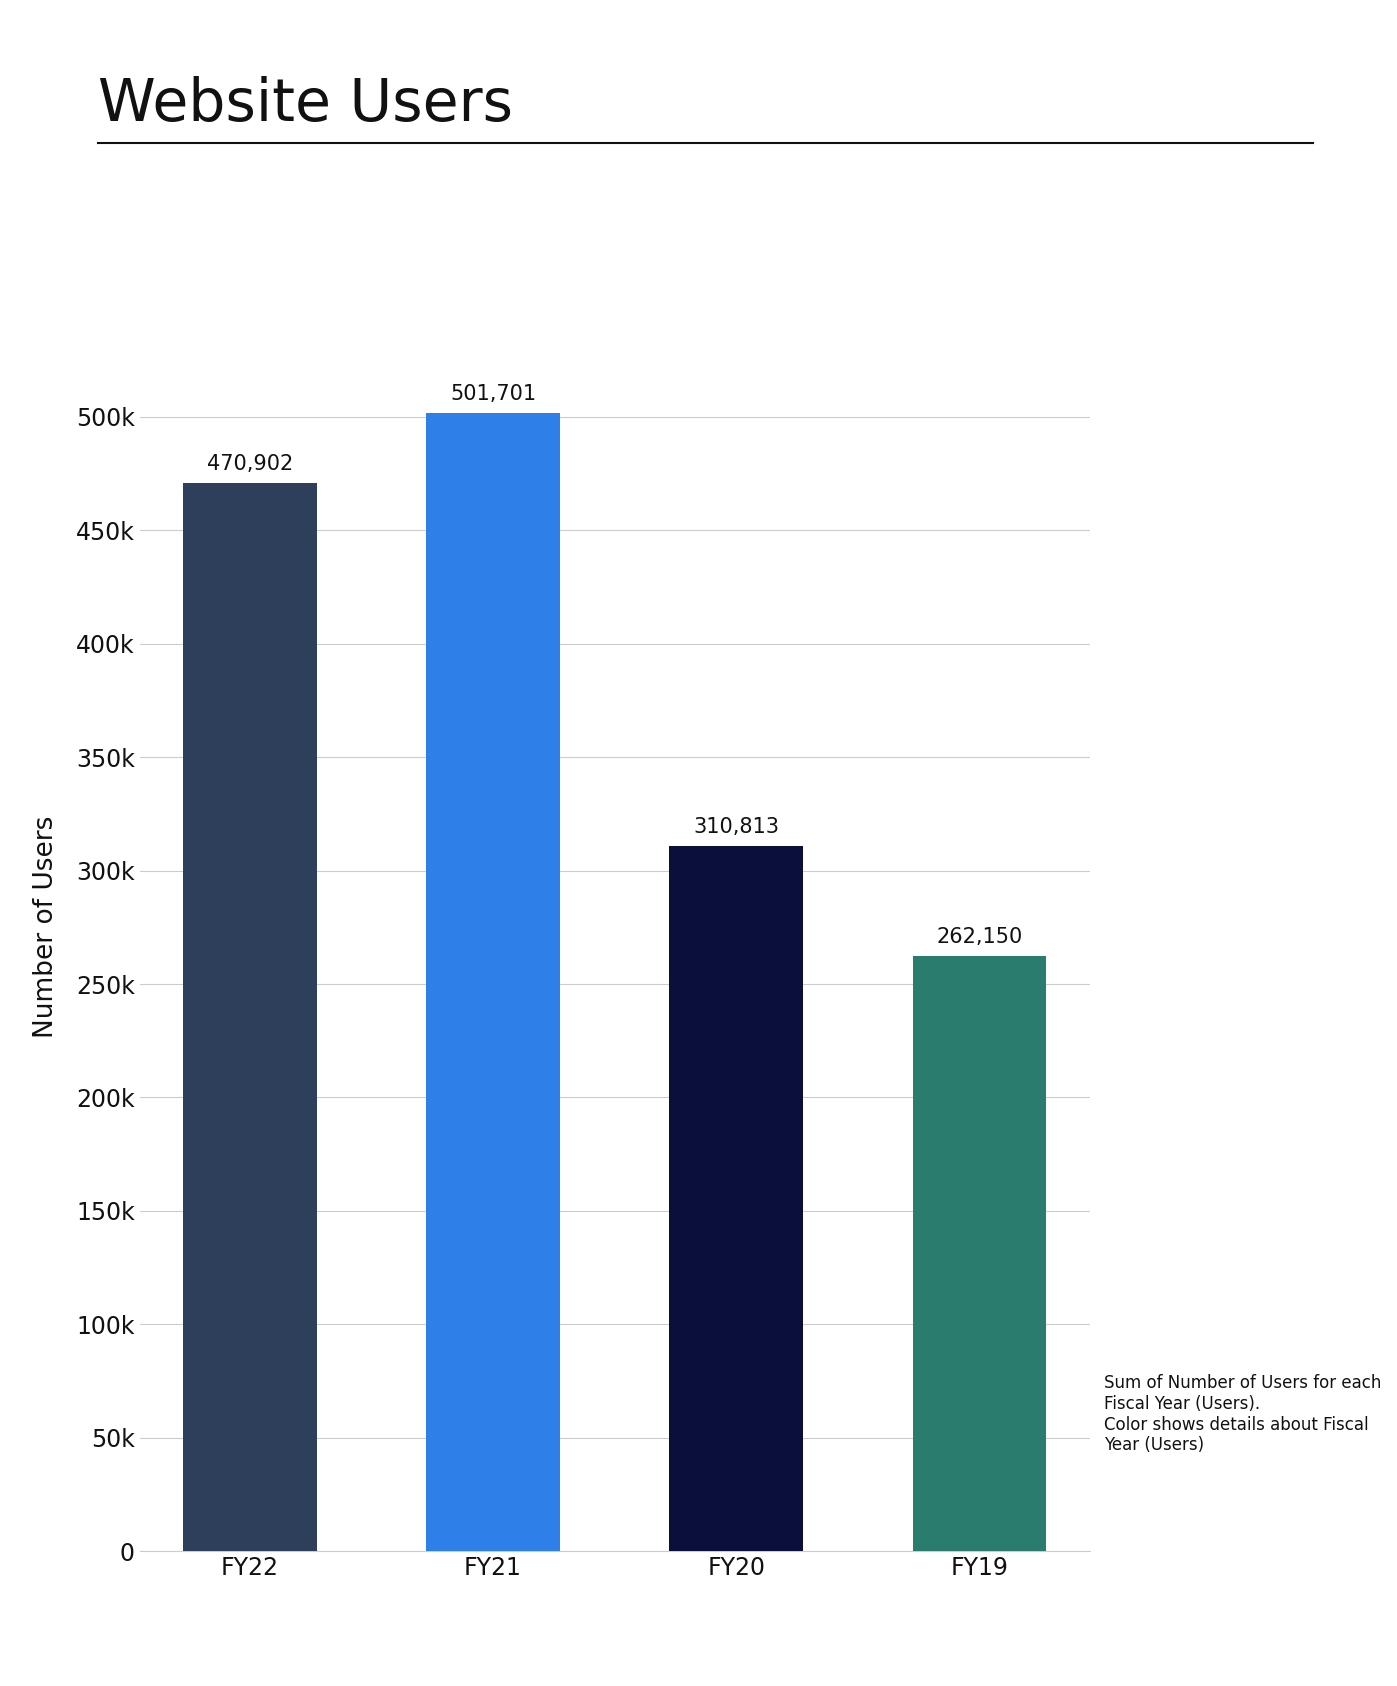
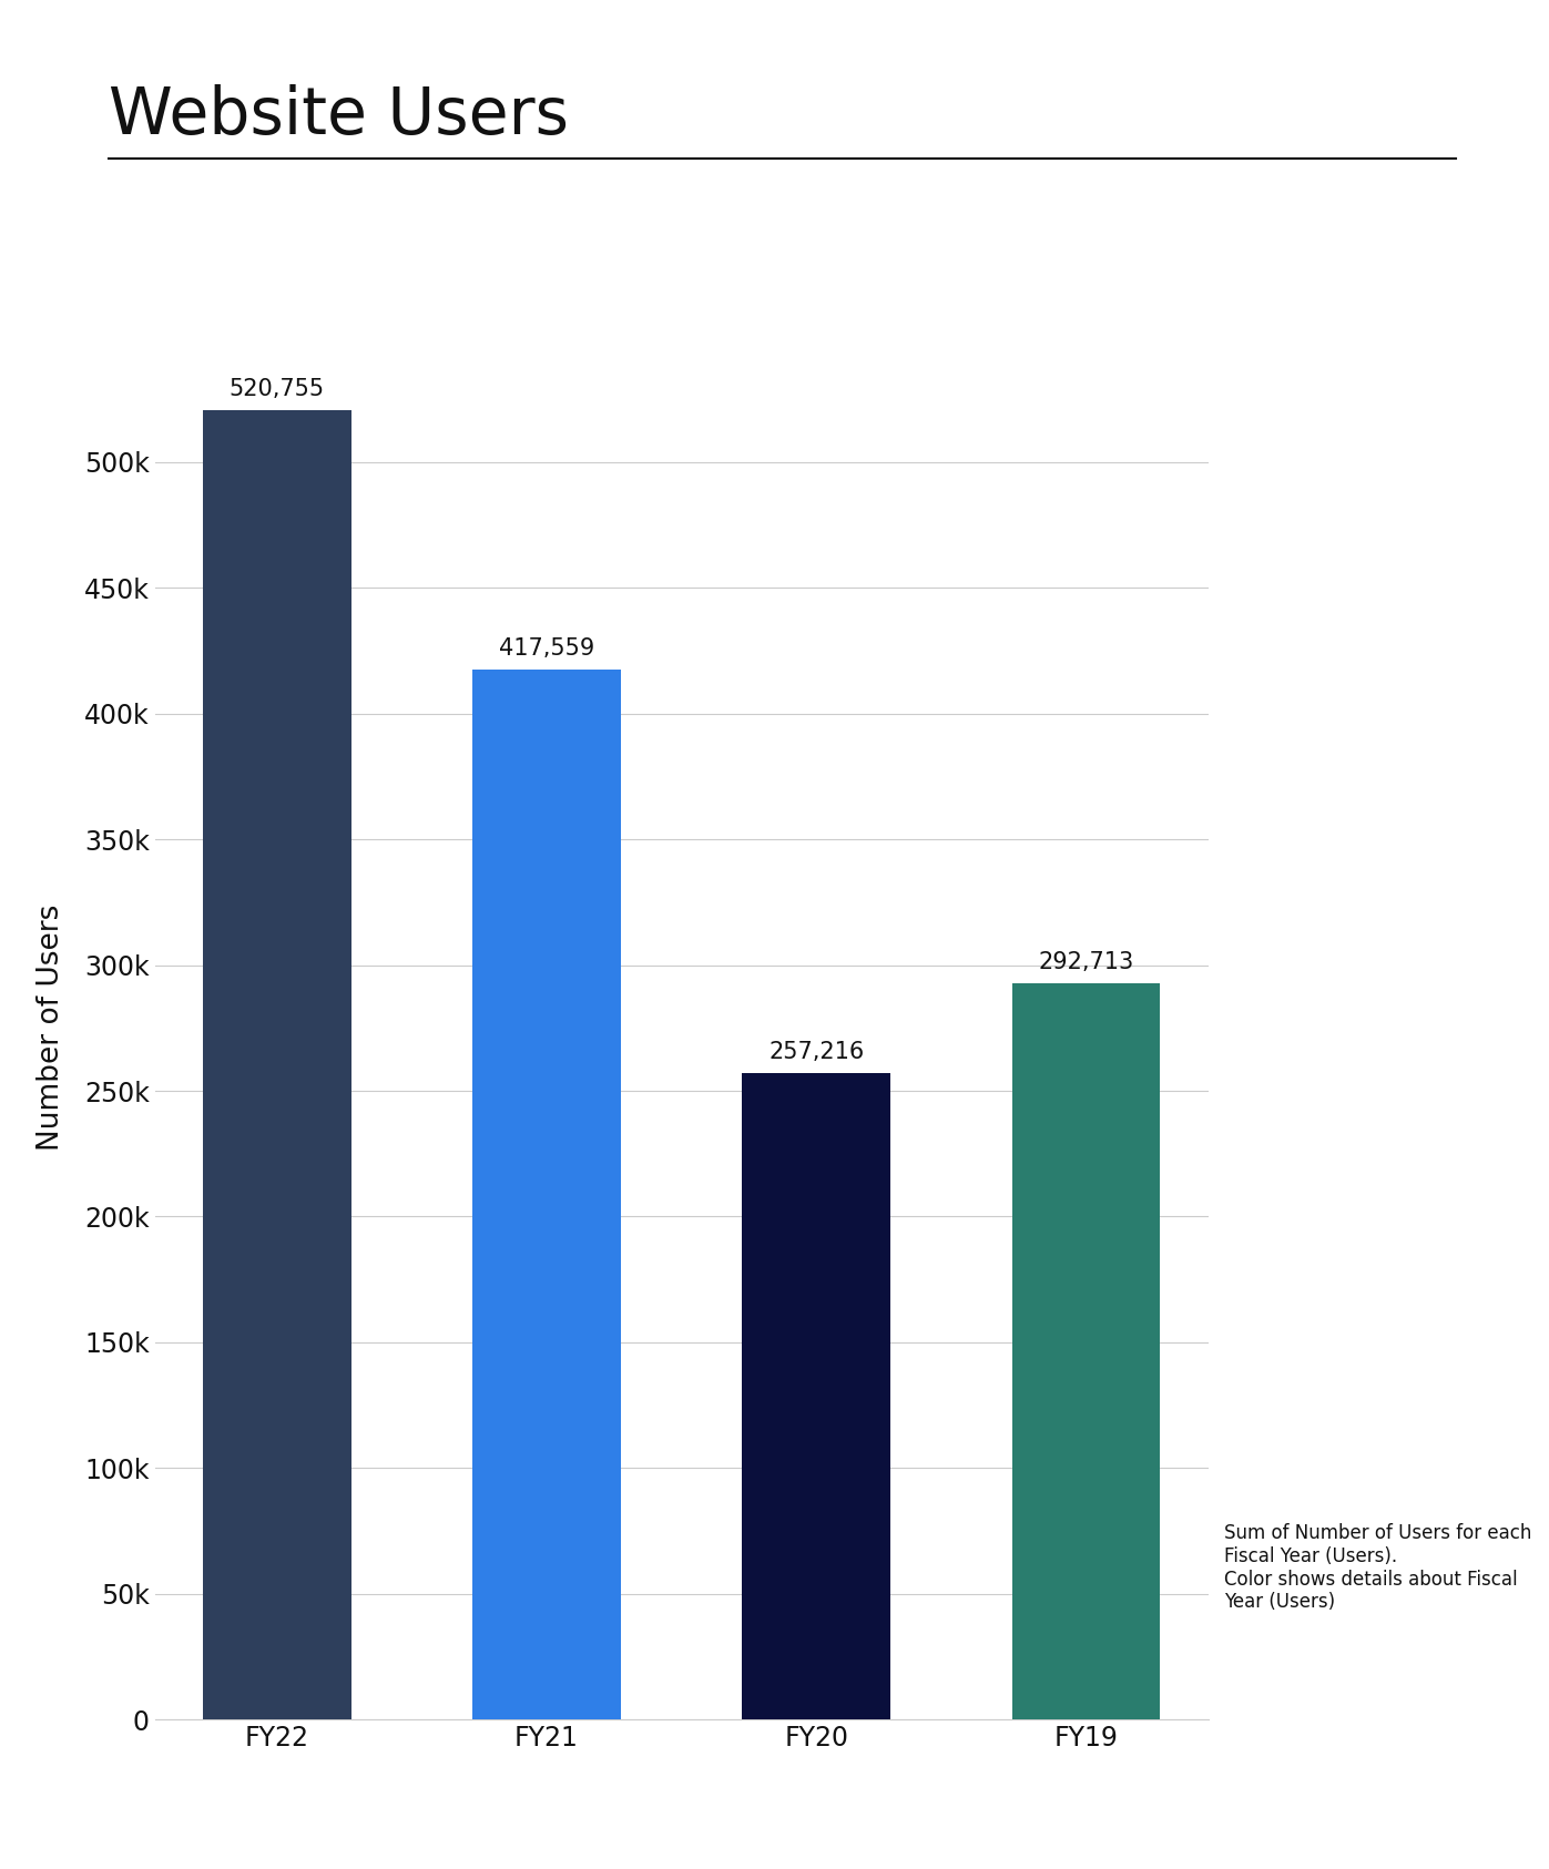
FY22: 470,902 -> 520,755
FY21: 501,701 -> 417,559
FY20: 310,813 -> 257,216
FY19: 262,150 -> 292,713
